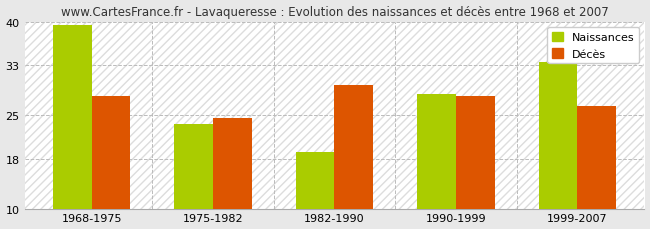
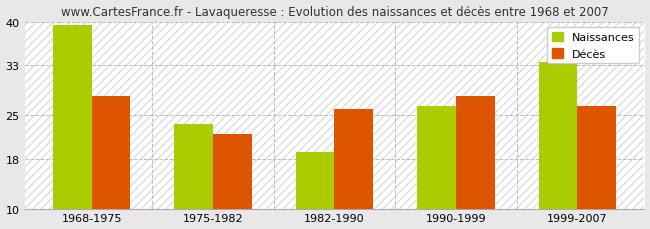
Décès/1975-1982: 24.6 -> 22.0
Décès/1982-1990: 29.8 -> 26.0
Naissances/1990-1999: 28.4 -> 26.5
